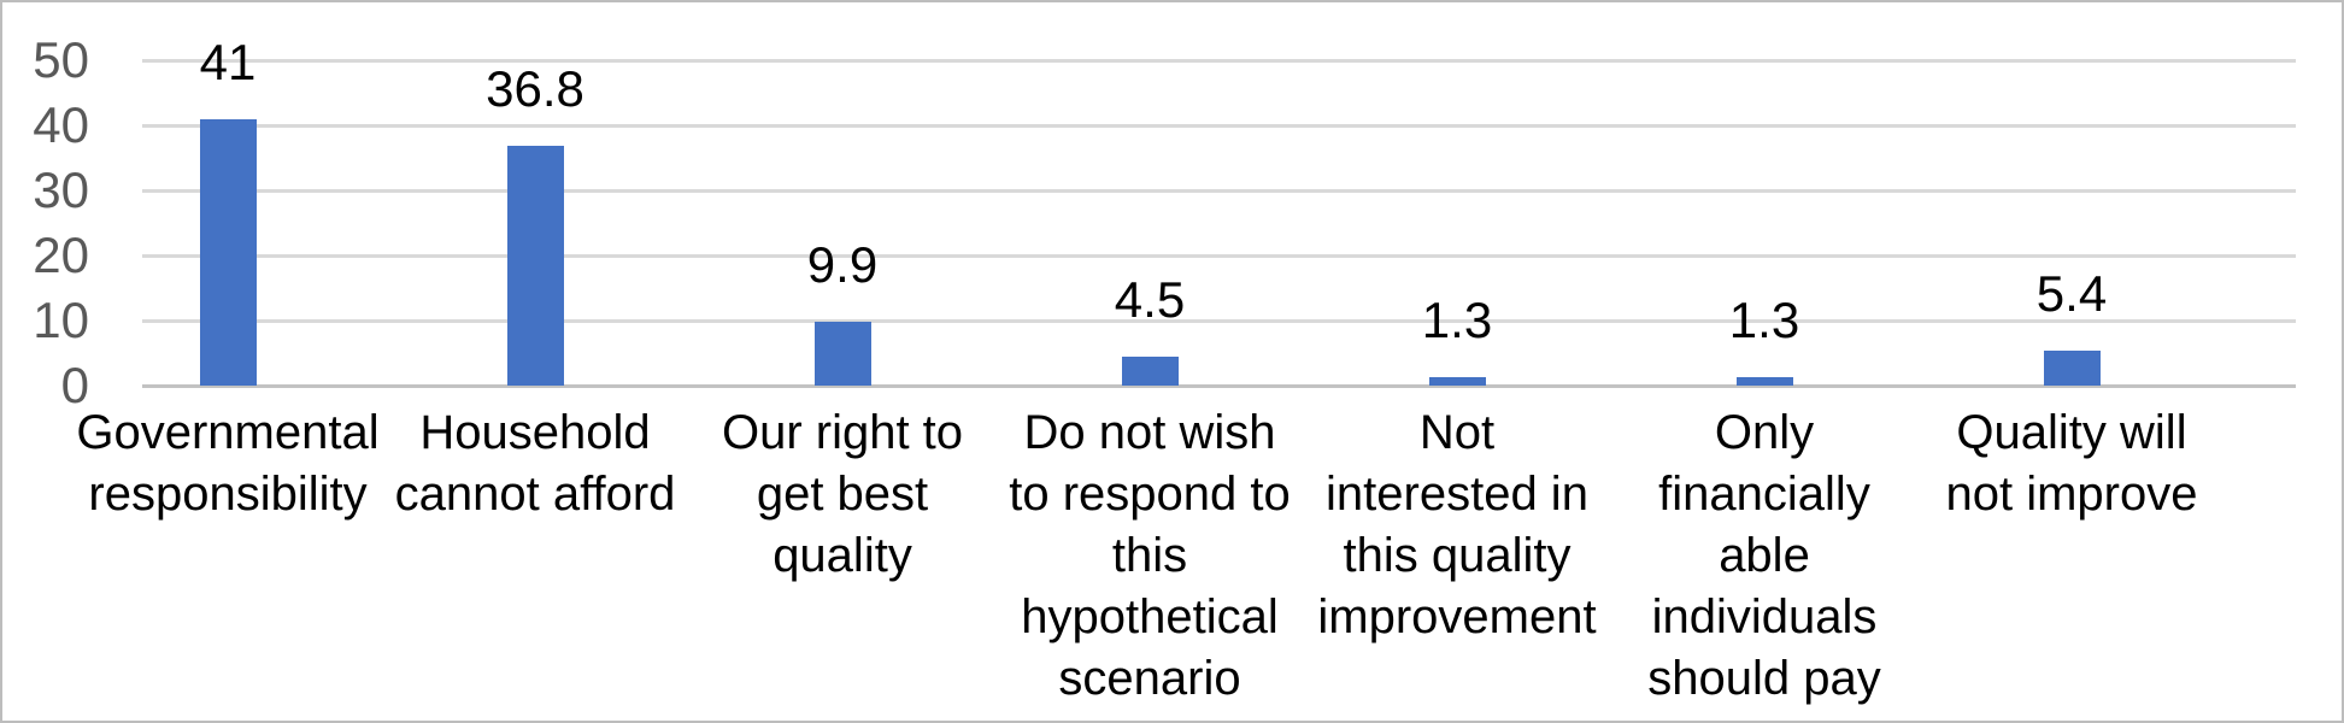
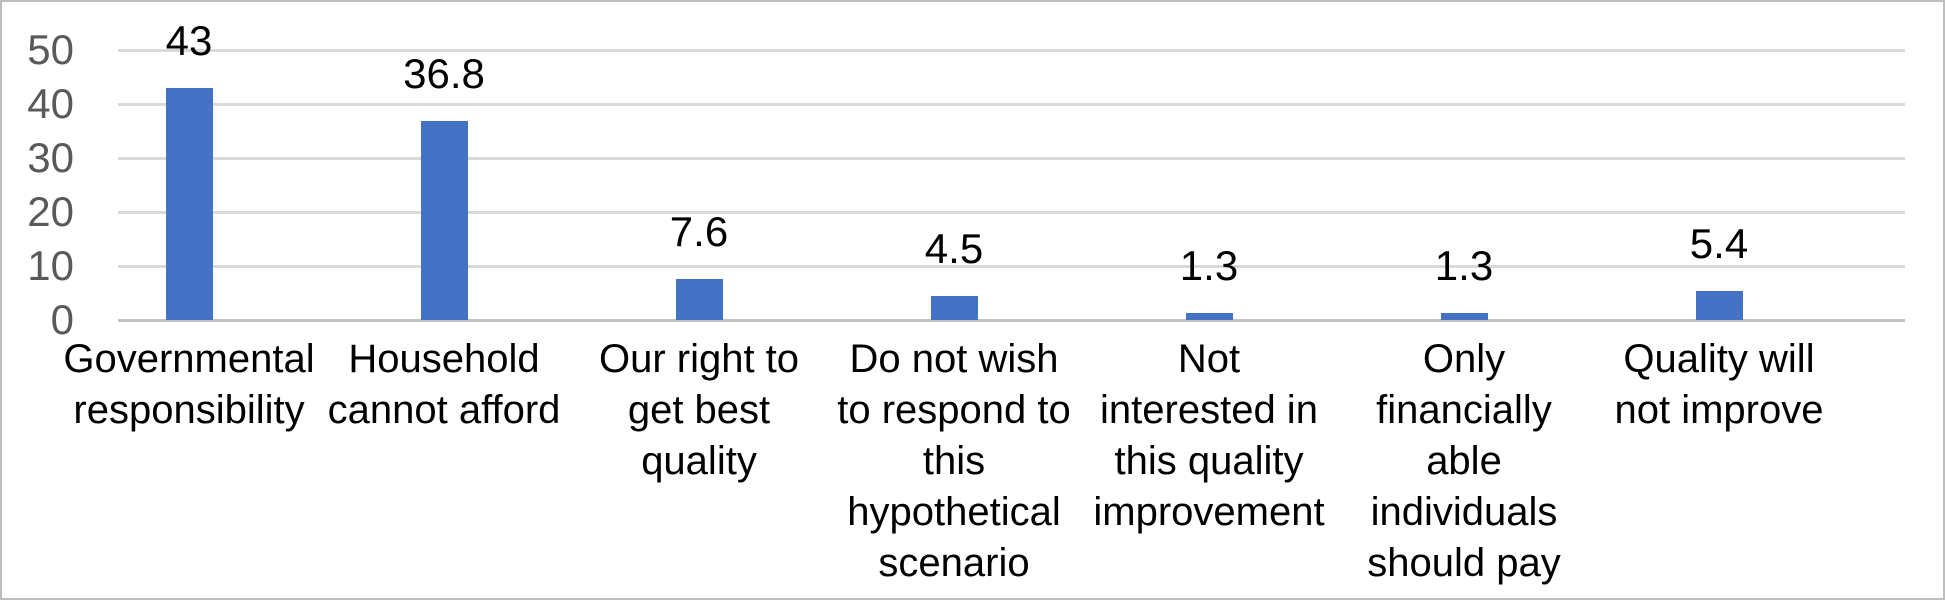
Governmental responsibility: 41 -> 43
Our right to get best quality: 9.9 -> 7.6
